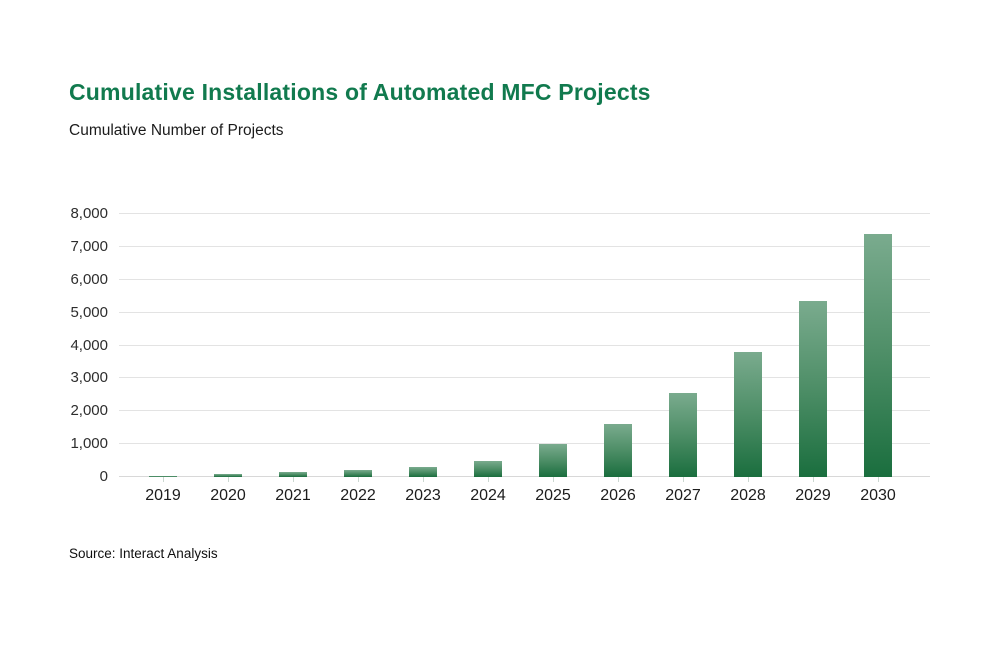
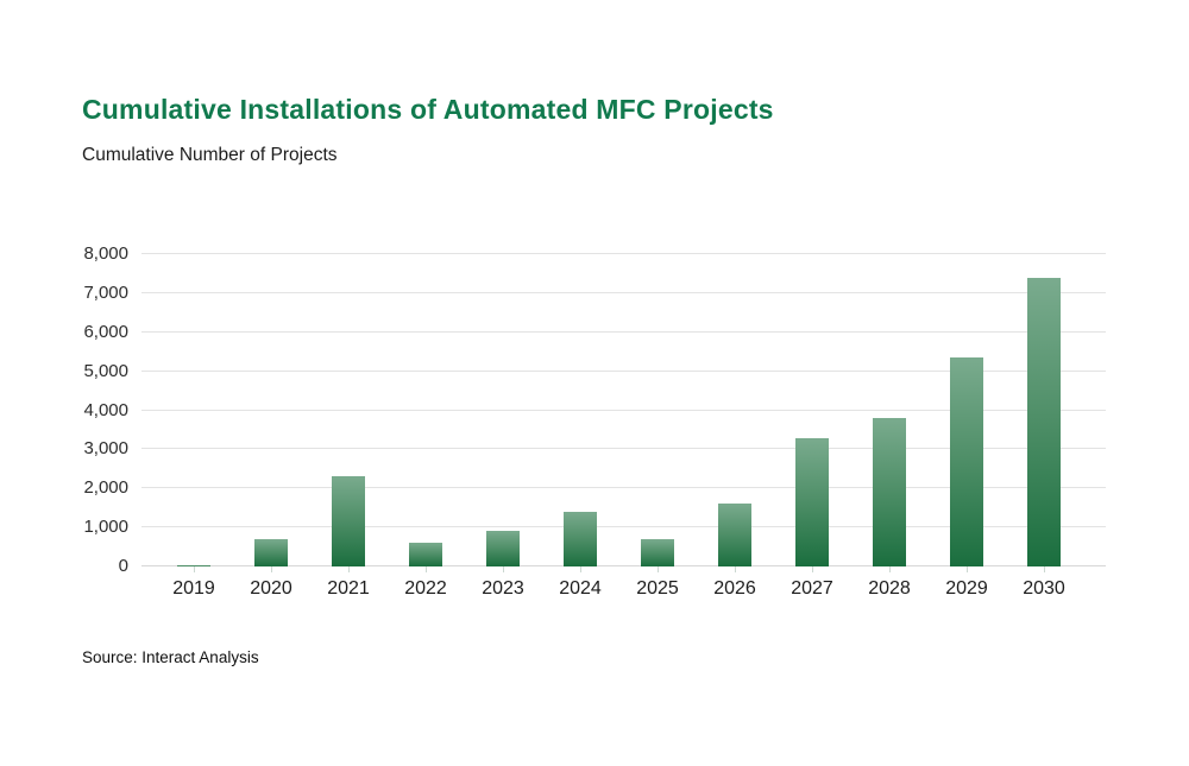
2020: 100 -> 700
2021: 100 -> 2300
2022: 200 -> 600
2023: 300 -> 900
2024: 500 -> 1400
2025: 1000 -> 700
2027: 2600 -> 3300
